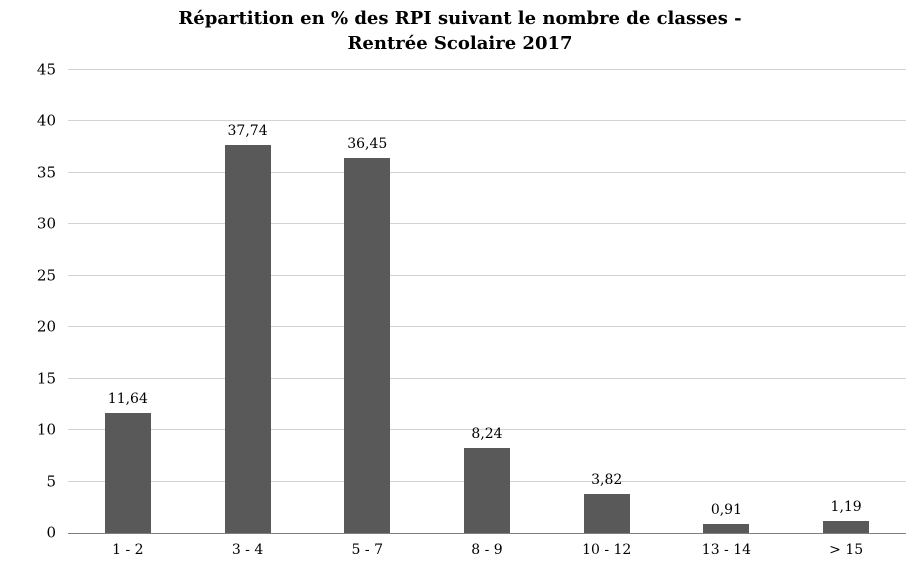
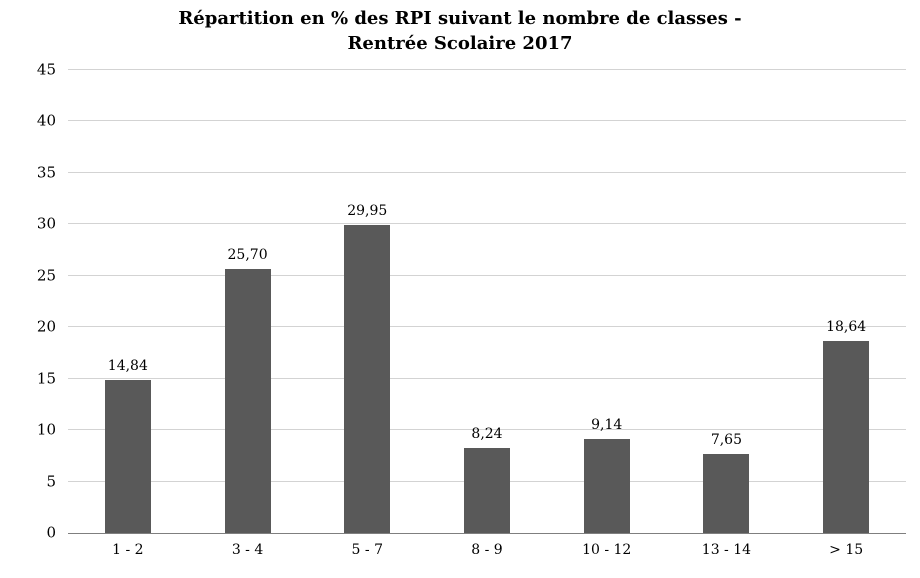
1 - 2: 11,64 -> 14,84
3 - 4: 37,74 -> 25,70
5 - 7: 36,45 -> 29,95
10 - 12: 3,82 -> 9,14
13 - 14: 0,91 -> 7,65
> 15: 1,19 -> 18,64
